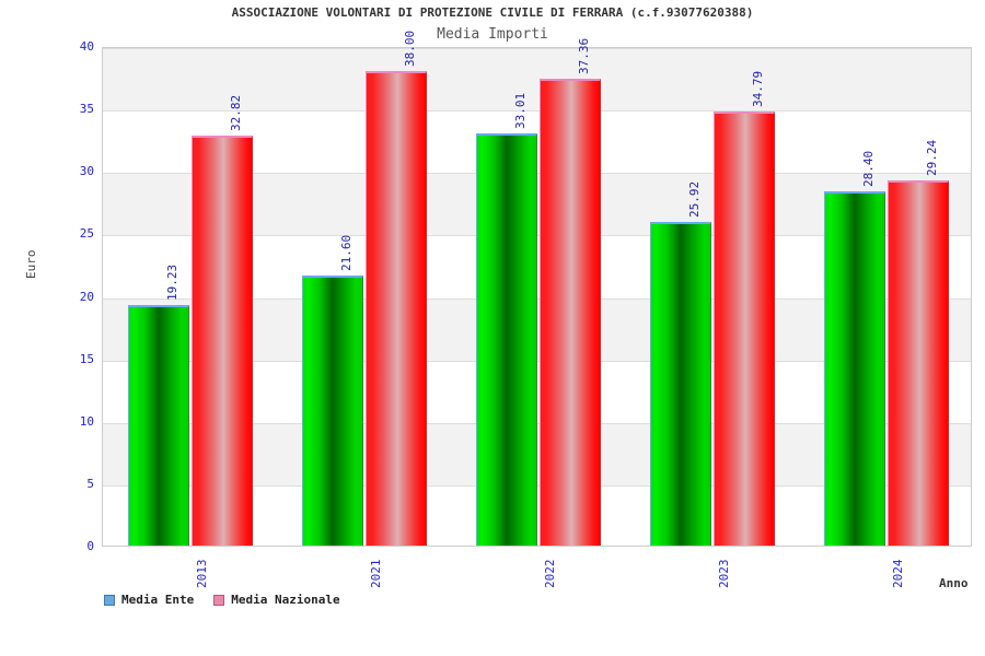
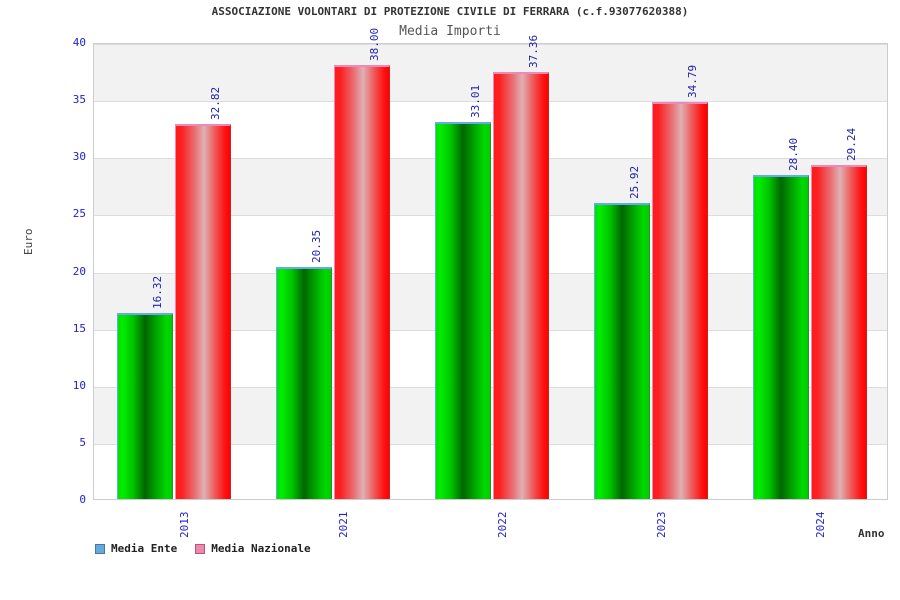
Media Ente/2013: 19.23 -> 16.32
Media Ente/2021: 21.60 -> 20.35
